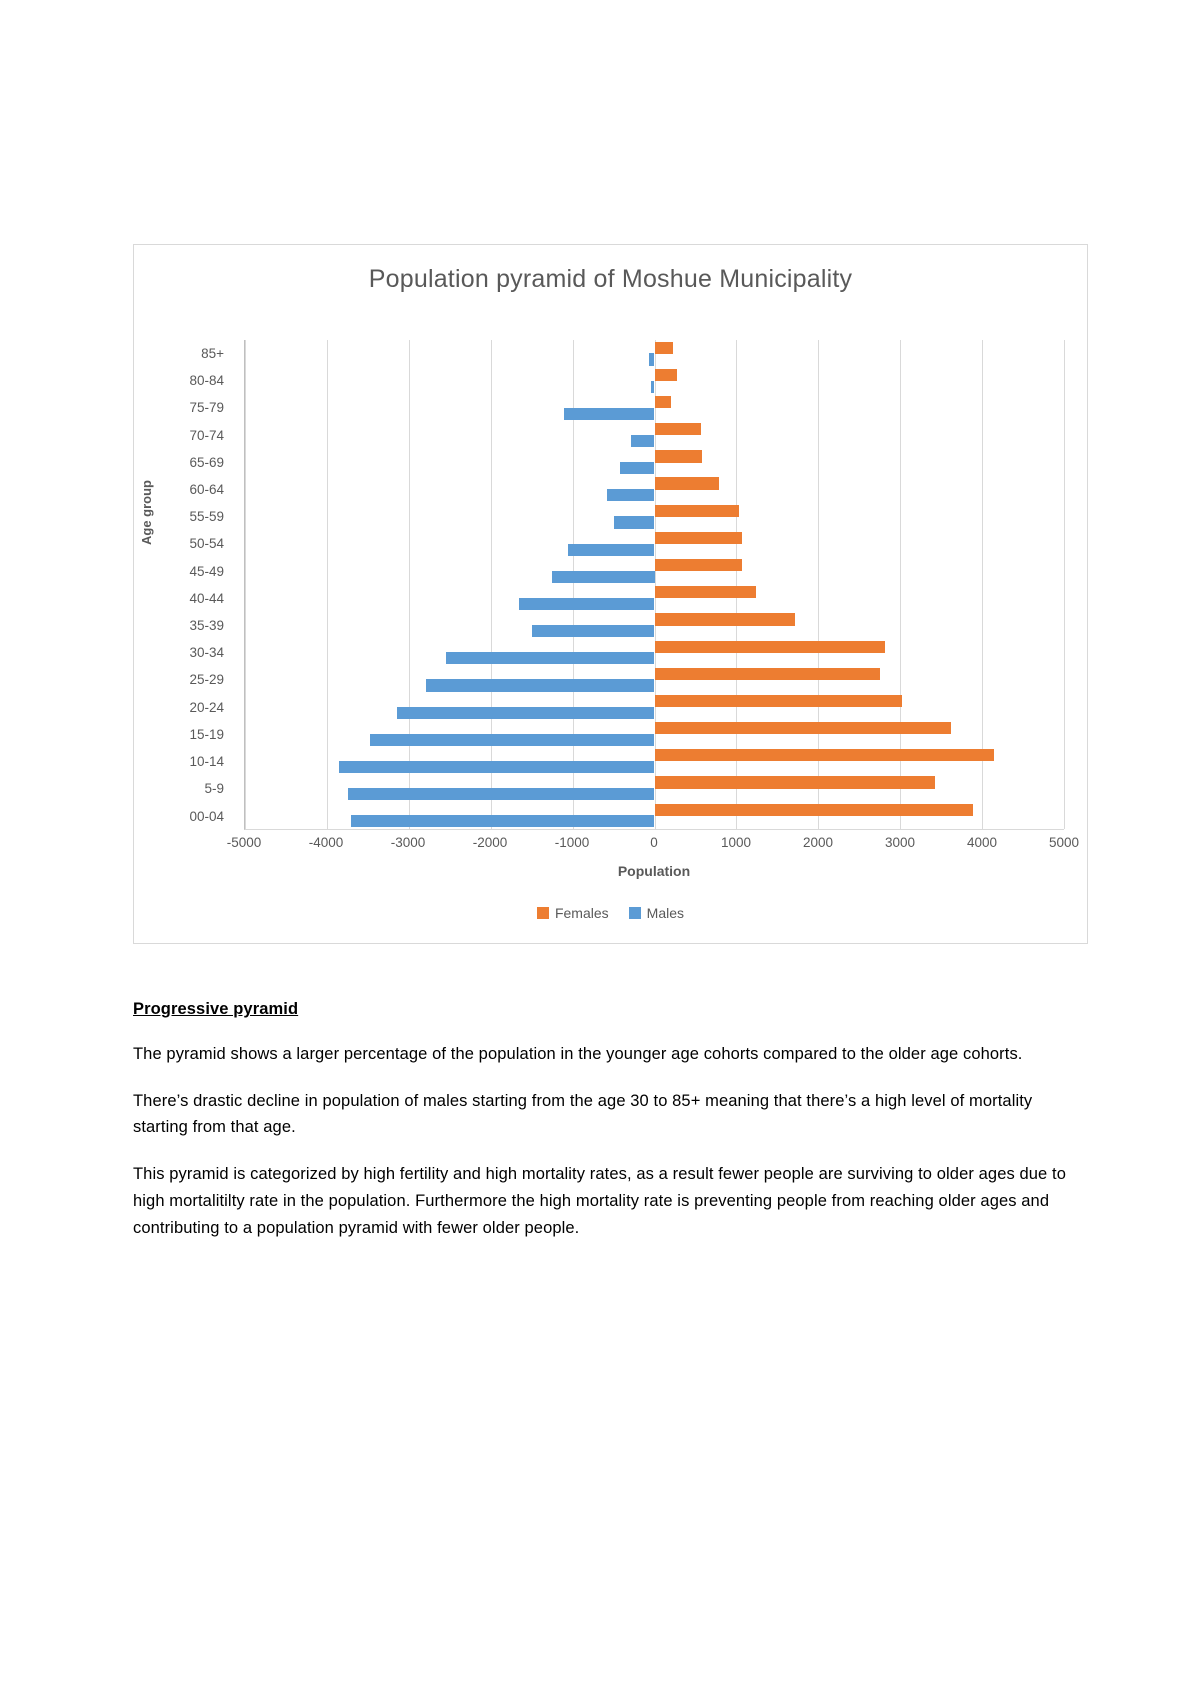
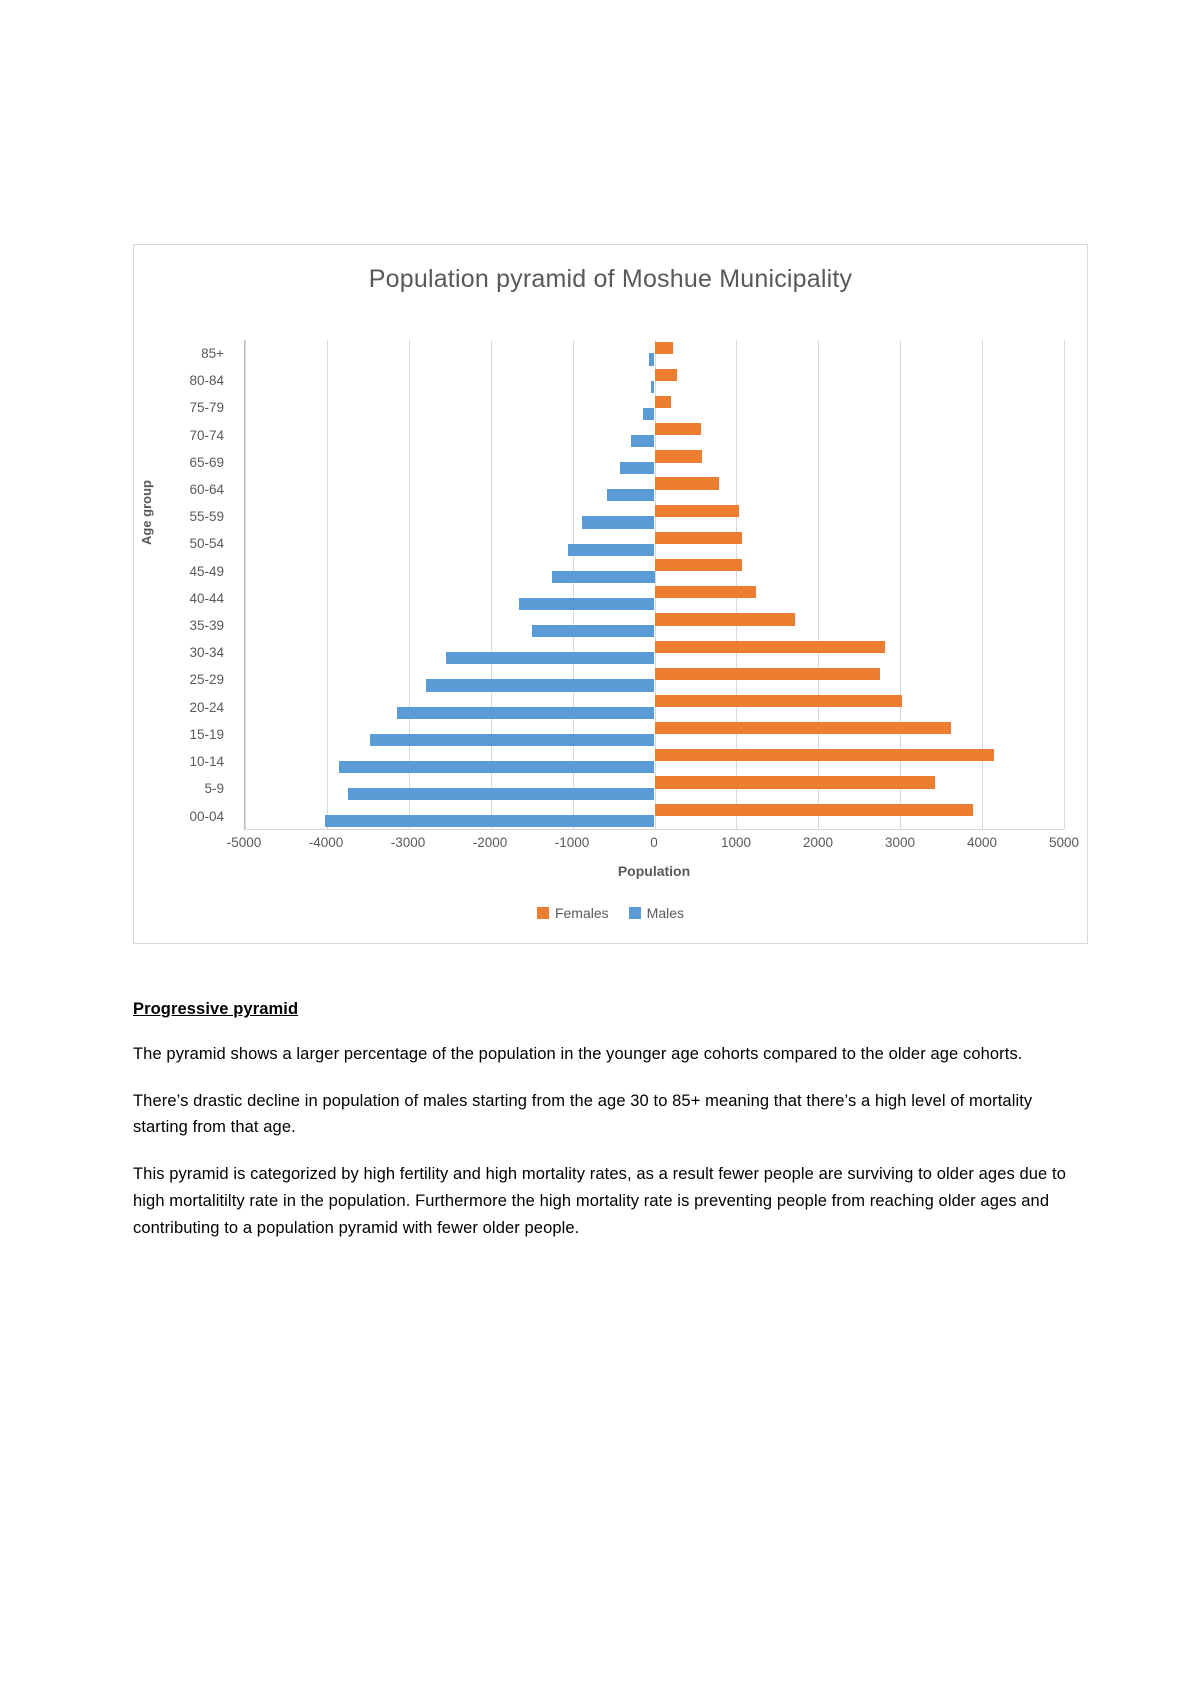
Males/75-79: -1100 -> -100
Males/55-59: -500 -> -900
Males/00-04: -3700 -> -4000
